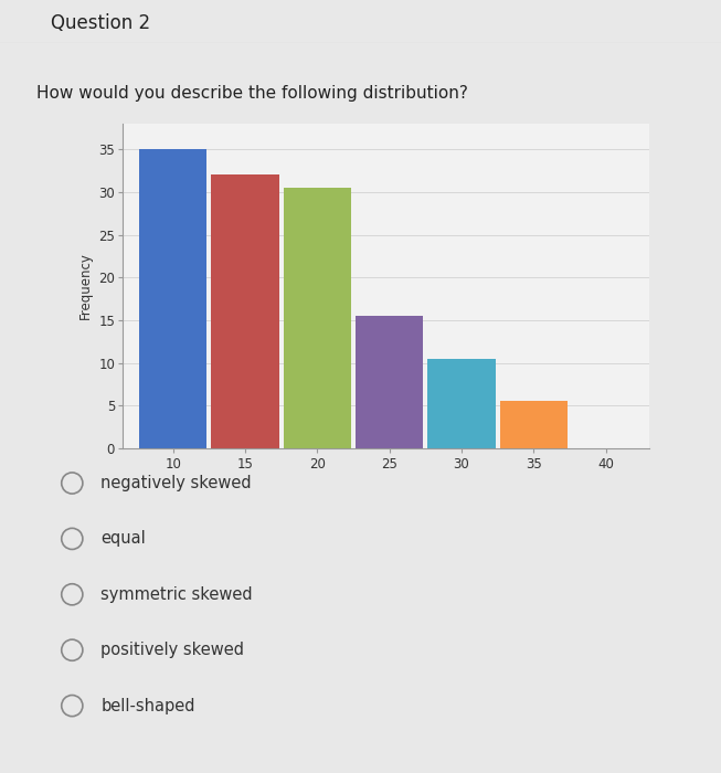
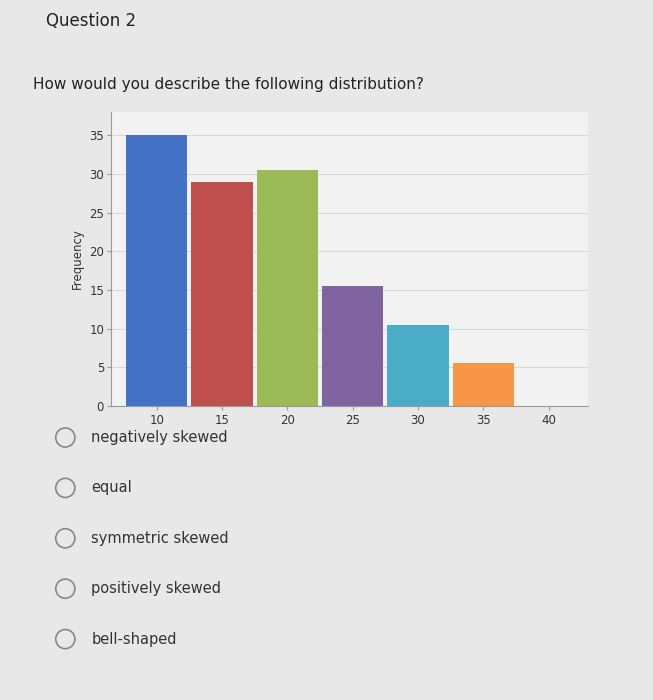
15: 32.0 -> 29.0
